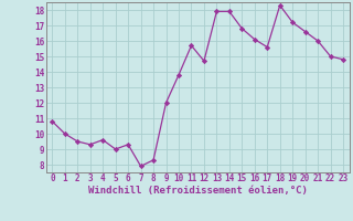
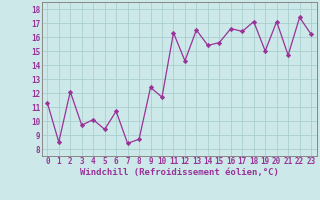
0: 10.8 -> 11.3
1: 10.0 -> 8.5
2: 9.5 -> 12.1
3: 9.3 -> 9.7
4: 9.6 -> 10.1
5: 9.0 -> 9.4
6: 9.3 -> 10.7
7: 7.9 -> 8.4
8: 8.3 -> 8.7
9: 12.0 -> 12.4
10: 13.8 -> 11.7
11: 15.7 -> 16.3
12: 14.7 -> 14.3
13: 17.9 -> 16.5
14: 17.9 -> 15.4
15: 16.8 -> 15.6
16: 16.1 -> 16.6
17: 15.6 -> 16.4
18: 18.3 -> 17.1
19: 17.2 -> 15.0
20: 16.6 -> 17.1
21: 16.0 -> 14.7
22: 15.0 -> 17.4
23: 14.8 -> 16.2
